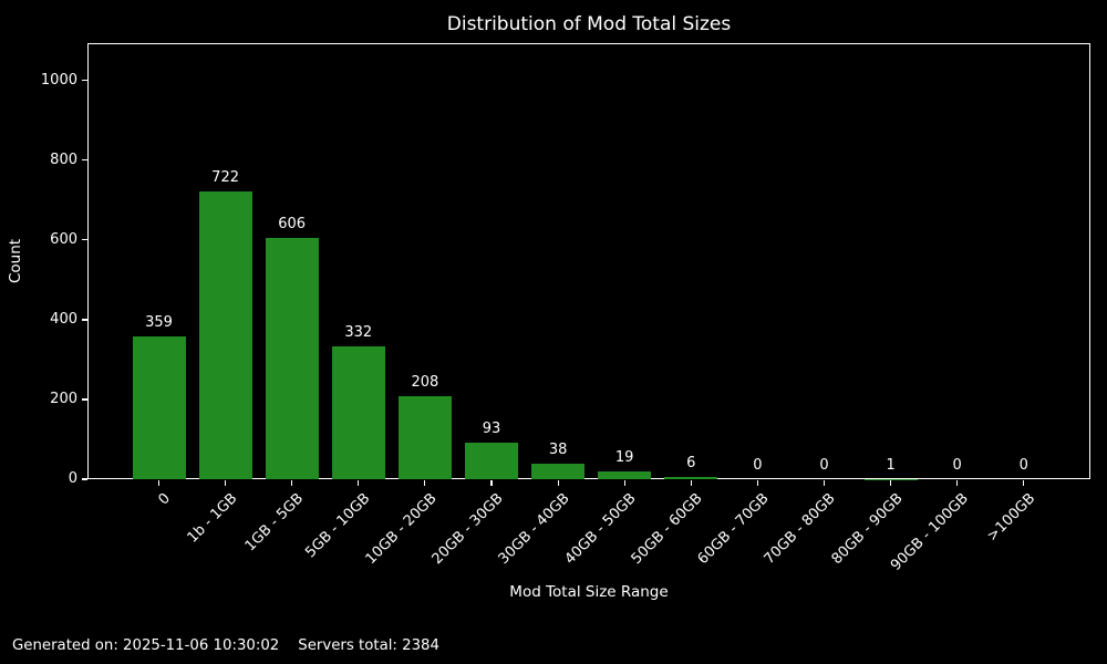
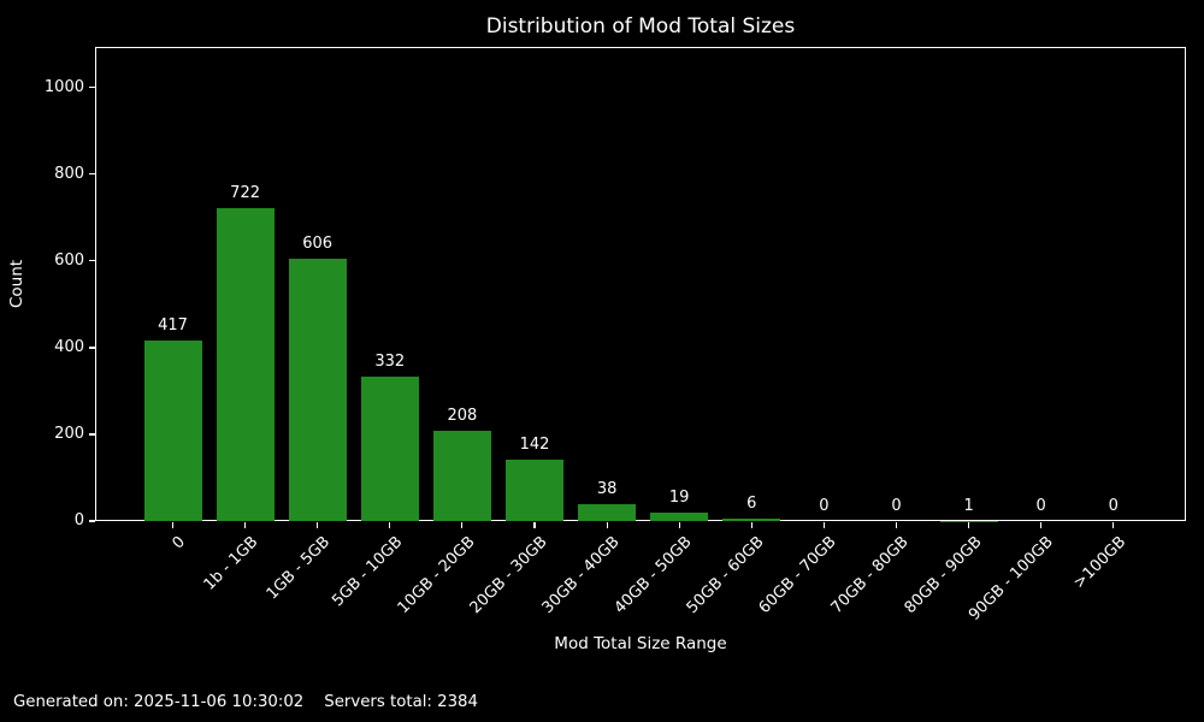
0: 359 -> 417
20GB - 30GB: 93 -> 142
